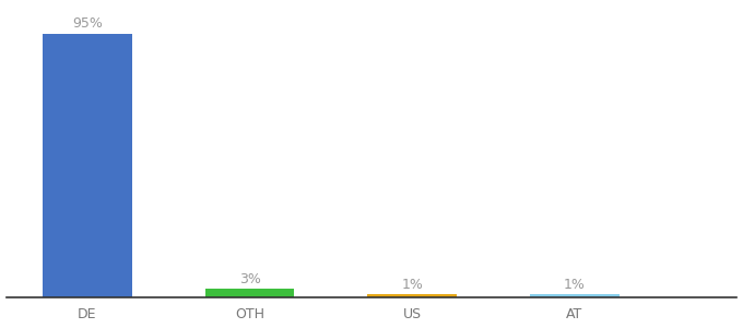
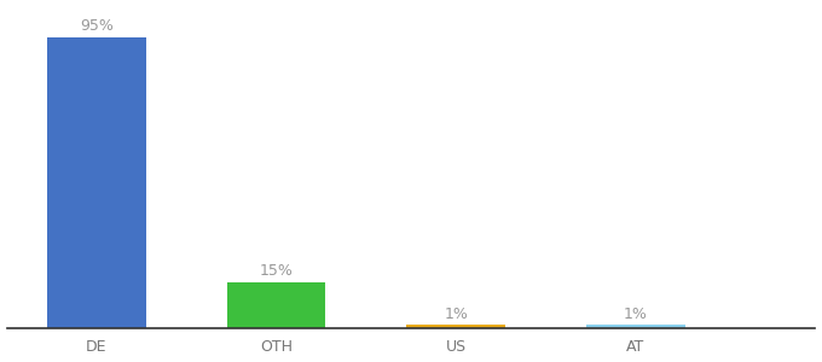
OTH: 3% -> 15%
